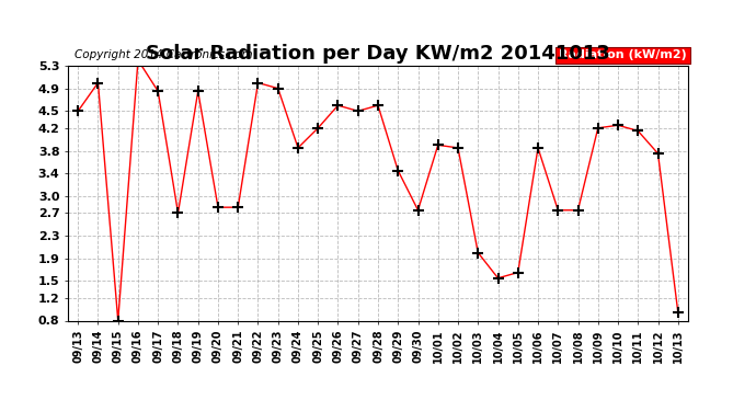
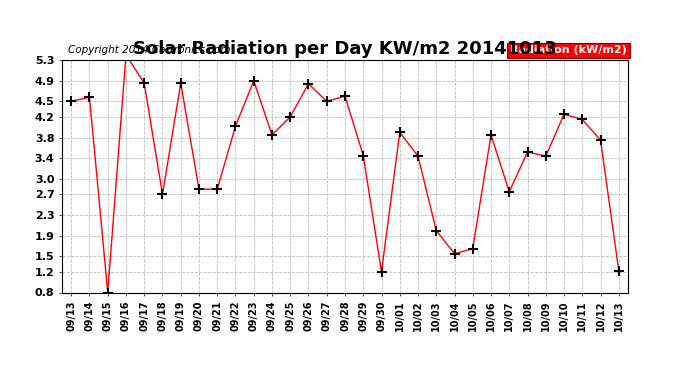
09/14: 5.00 -> 4.58
09/22: 5.00 -> 4.02
09/26: 4.60 -> 4.84
09/30: 2.75 -> 1.20
10/02: 3.85 -> 3.44
10/08: 2.75 -> 3.52
10/09: 4.20 -> 3.44
10/13: 0.95 -> 1.22
